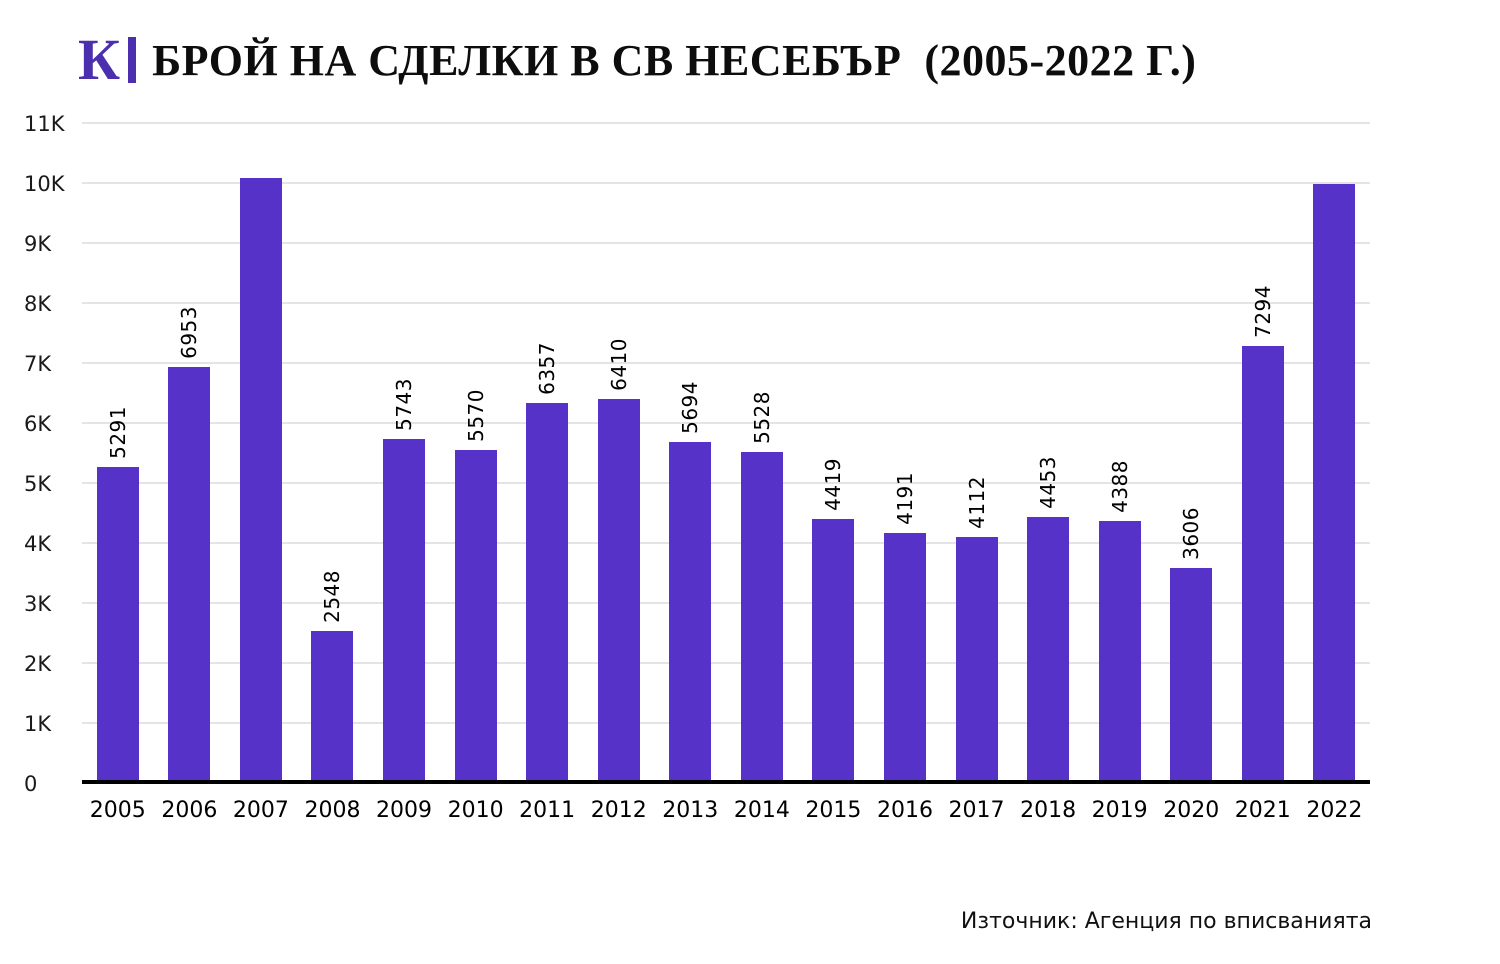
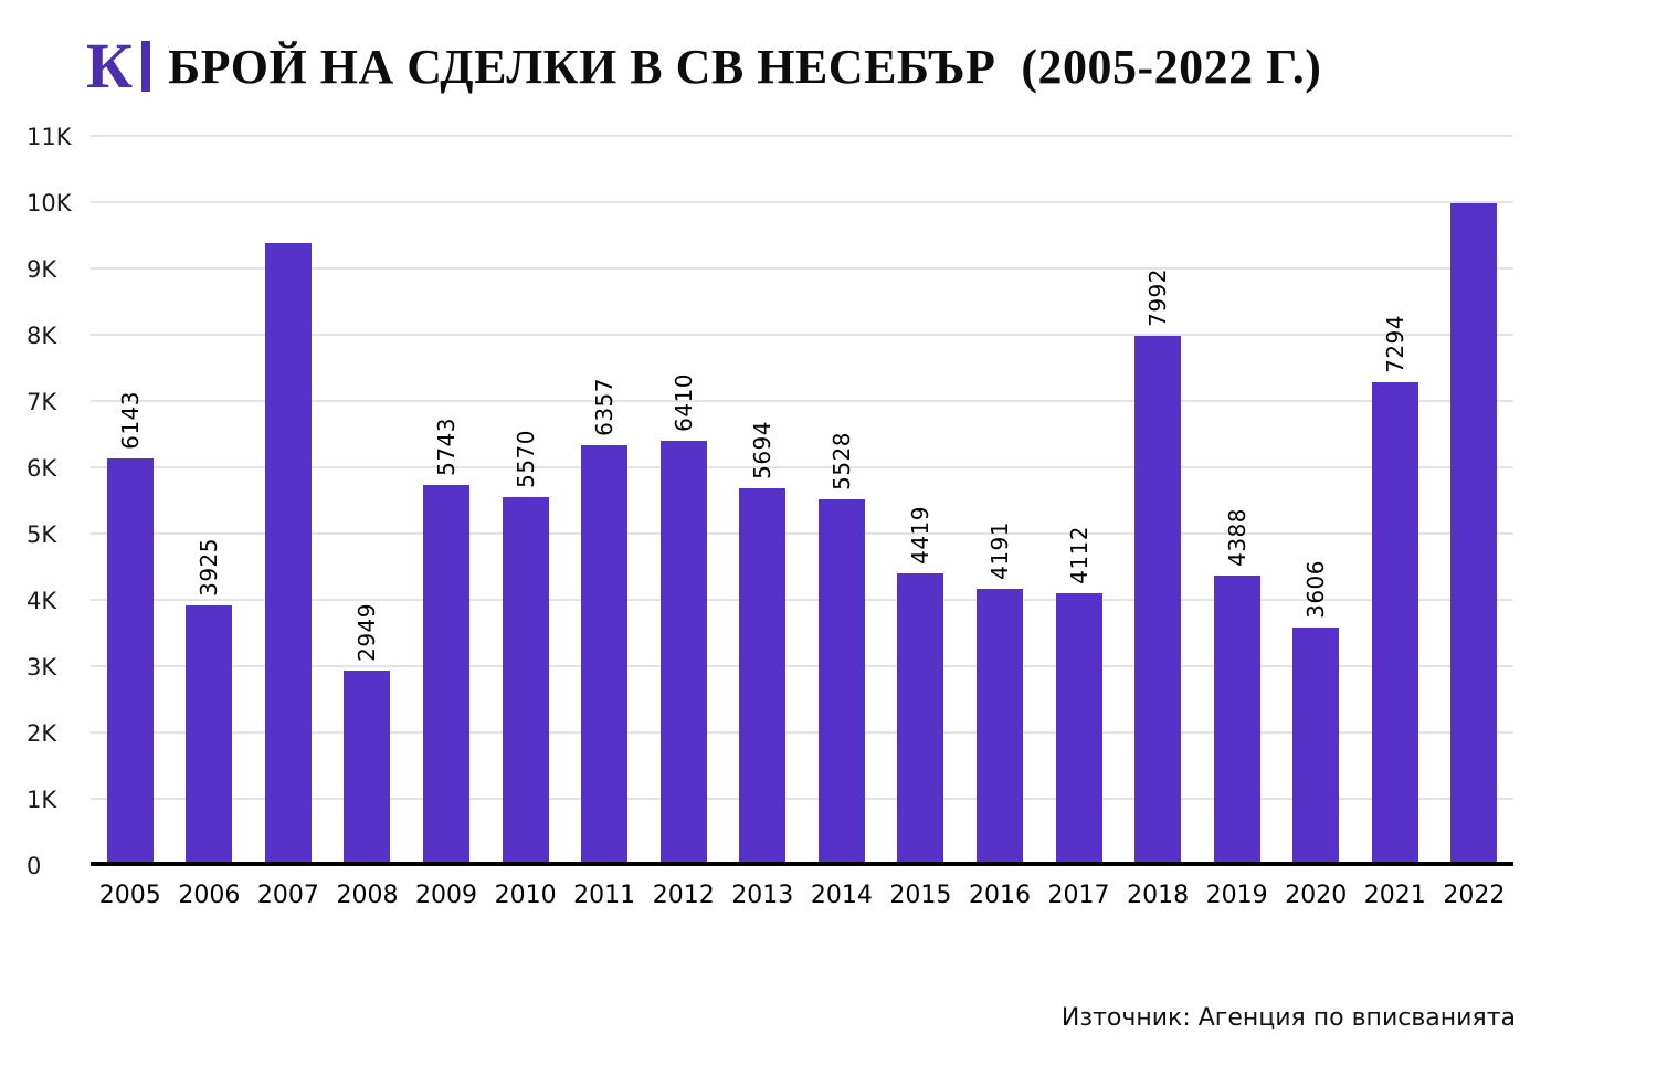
2005: 5291 -> 6143
2006: 6953 -> 3925
2007: 10.1K -> 9.4K
2008: 2548 -> 2949
2018: 4453 -> 7992
